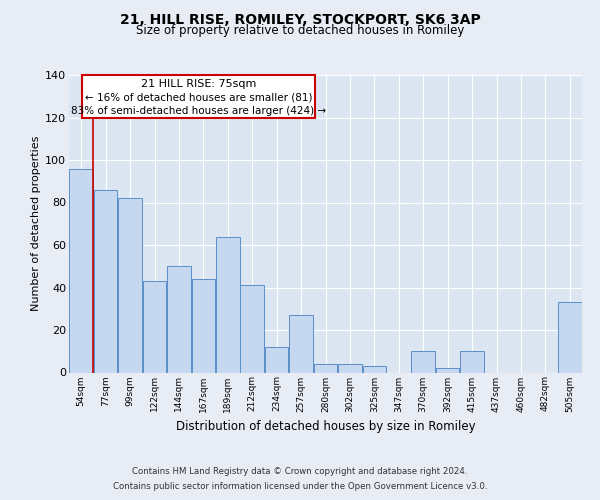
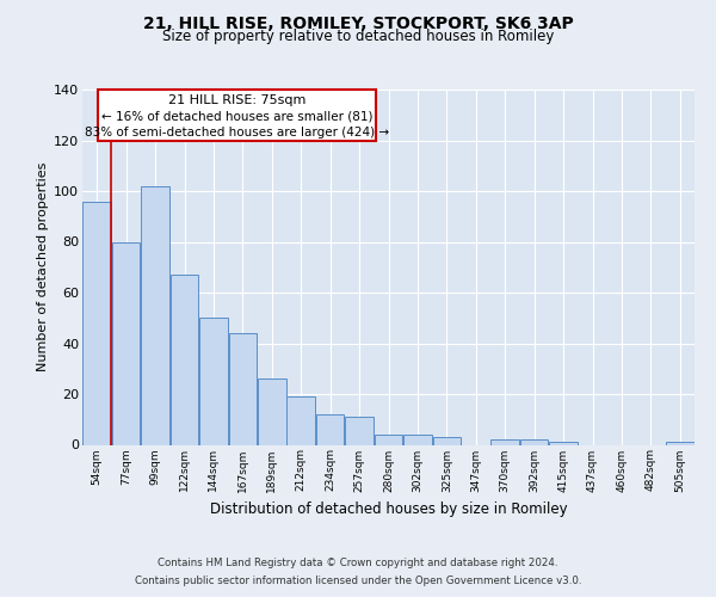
77sqm: 86 -> 80
99sqm: 82 -> 102
122sqm: 43 -> 67
189sqm: 64 -> 26
212sqm: 41 -> 19
257sqm: 27 -> 11
370sqm: 10 -> 2
415sqm: 10 -> 1
505sqm: 33 -> 1
